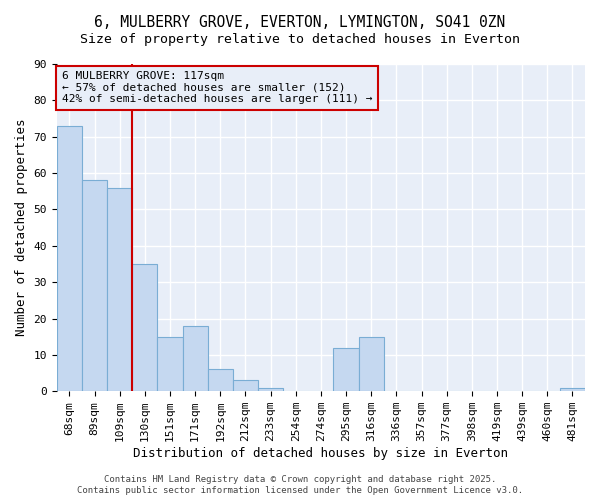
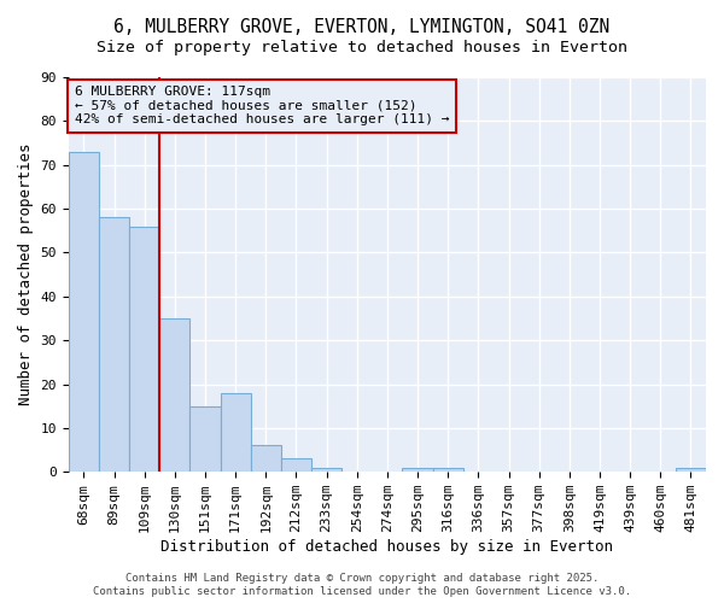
295sqm: 12 -> 1
316sqm: 15 -> 1
